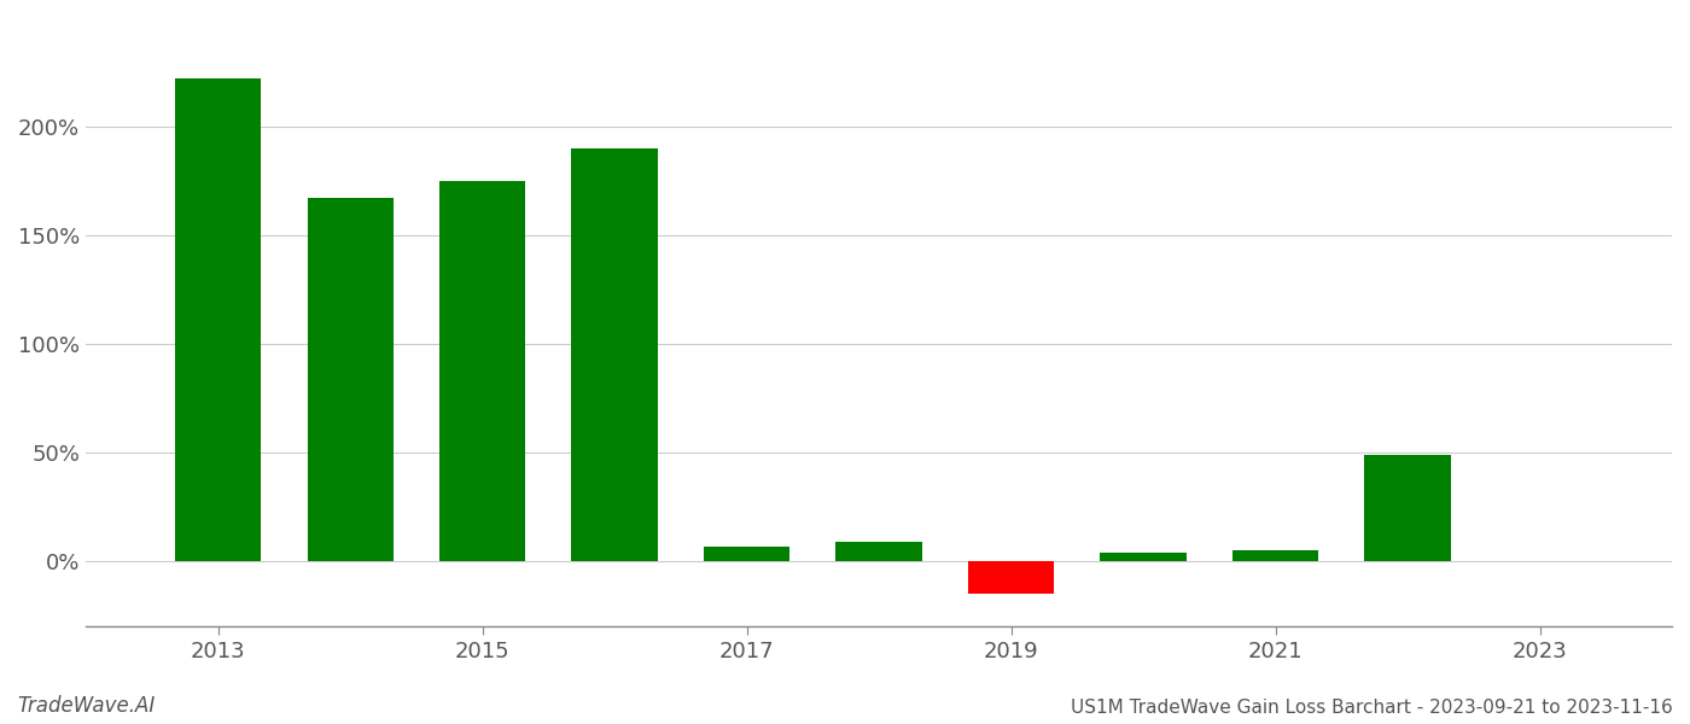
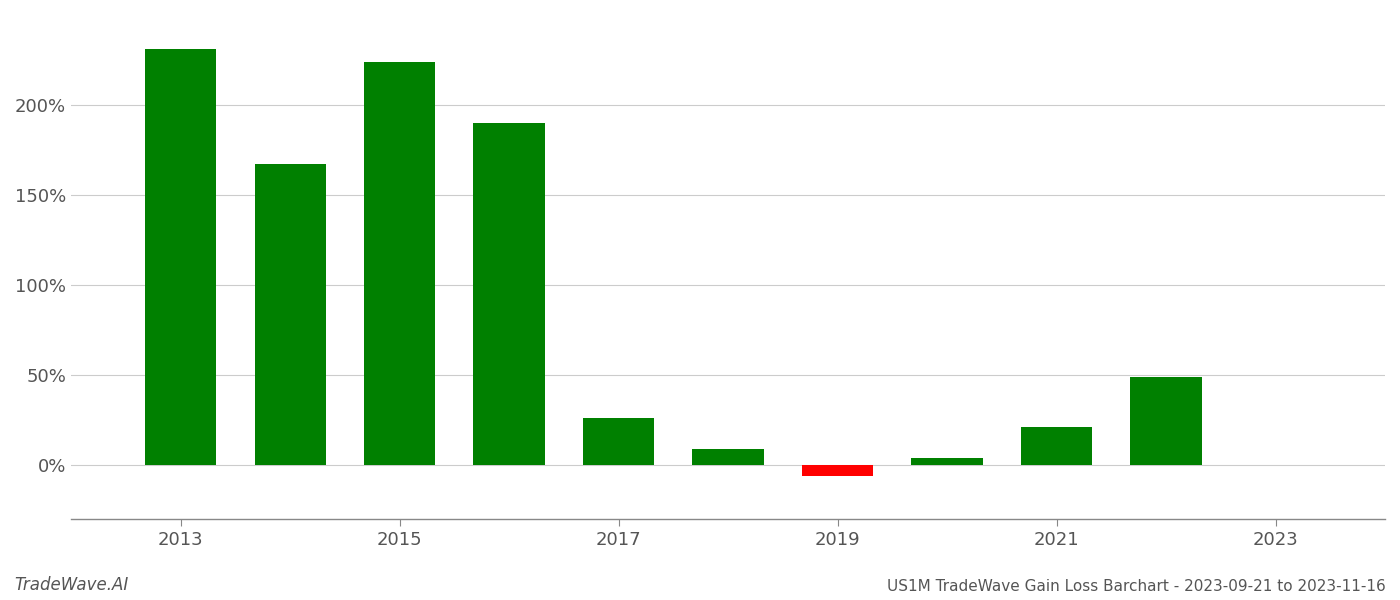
2013: 222% -> 231%
2015: 175% -> 224%
2017: 7% -> 26%
2019: -15% -> -6%
2021: 5% -> 21%
